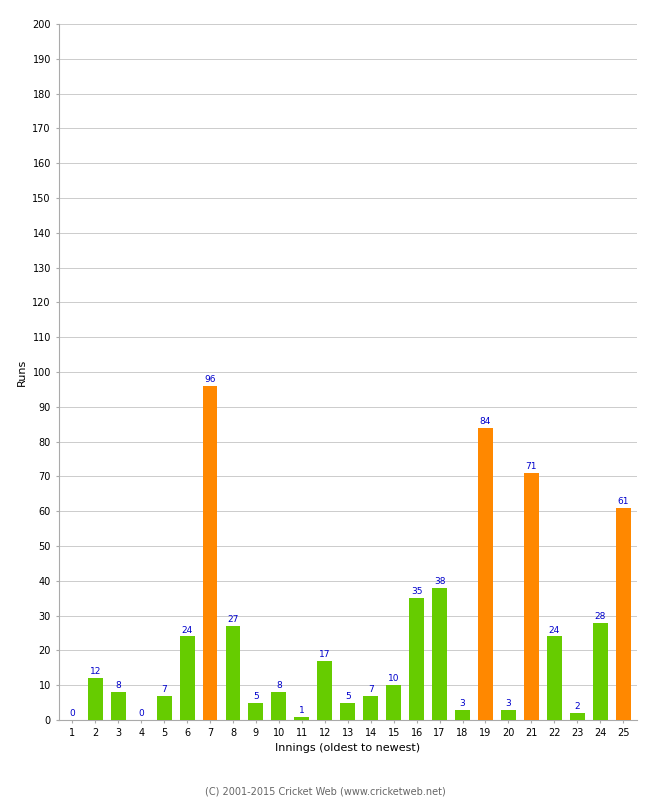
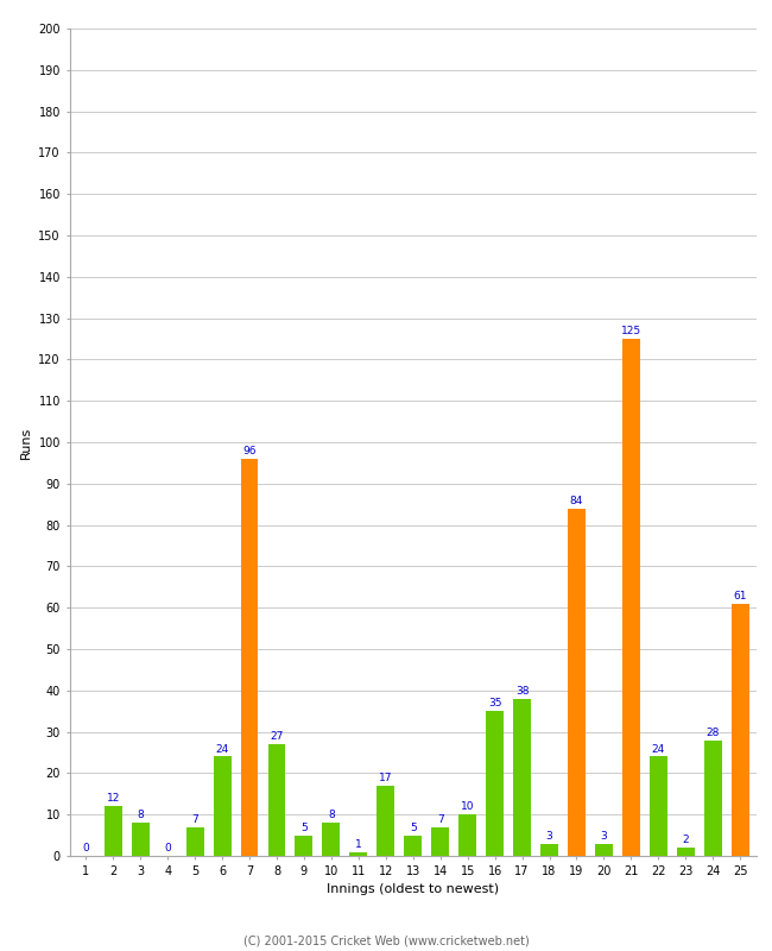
21: 71 -> 125
